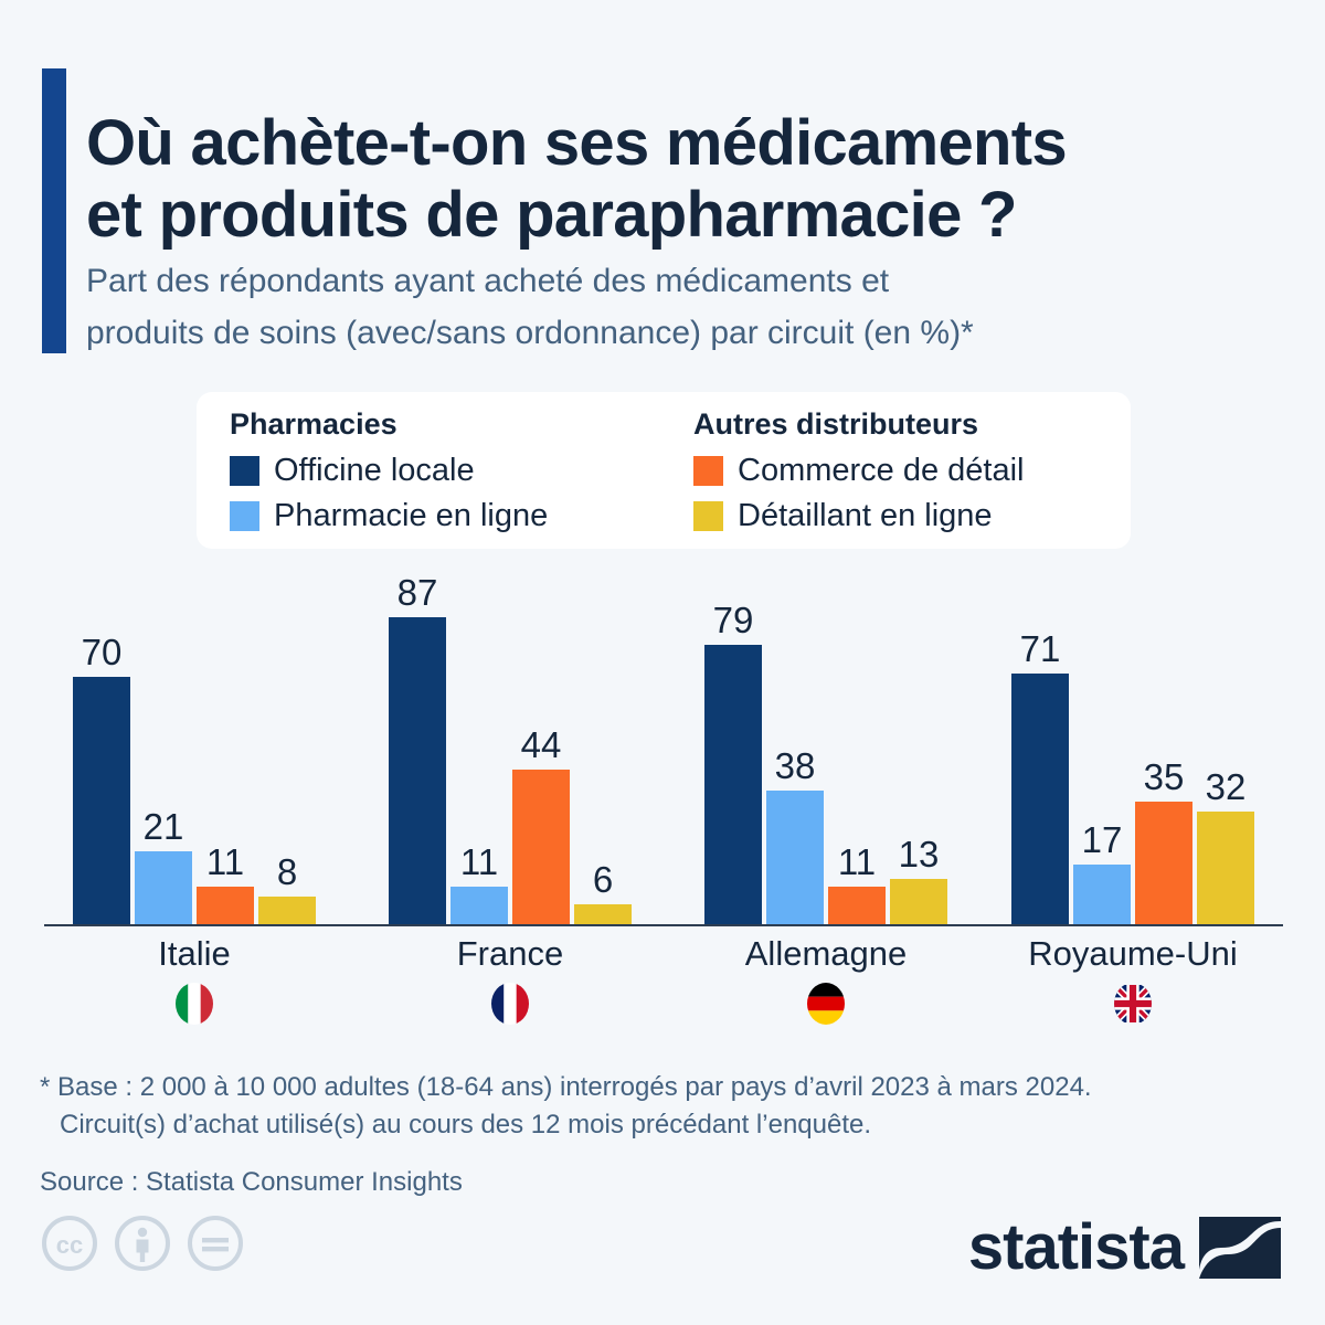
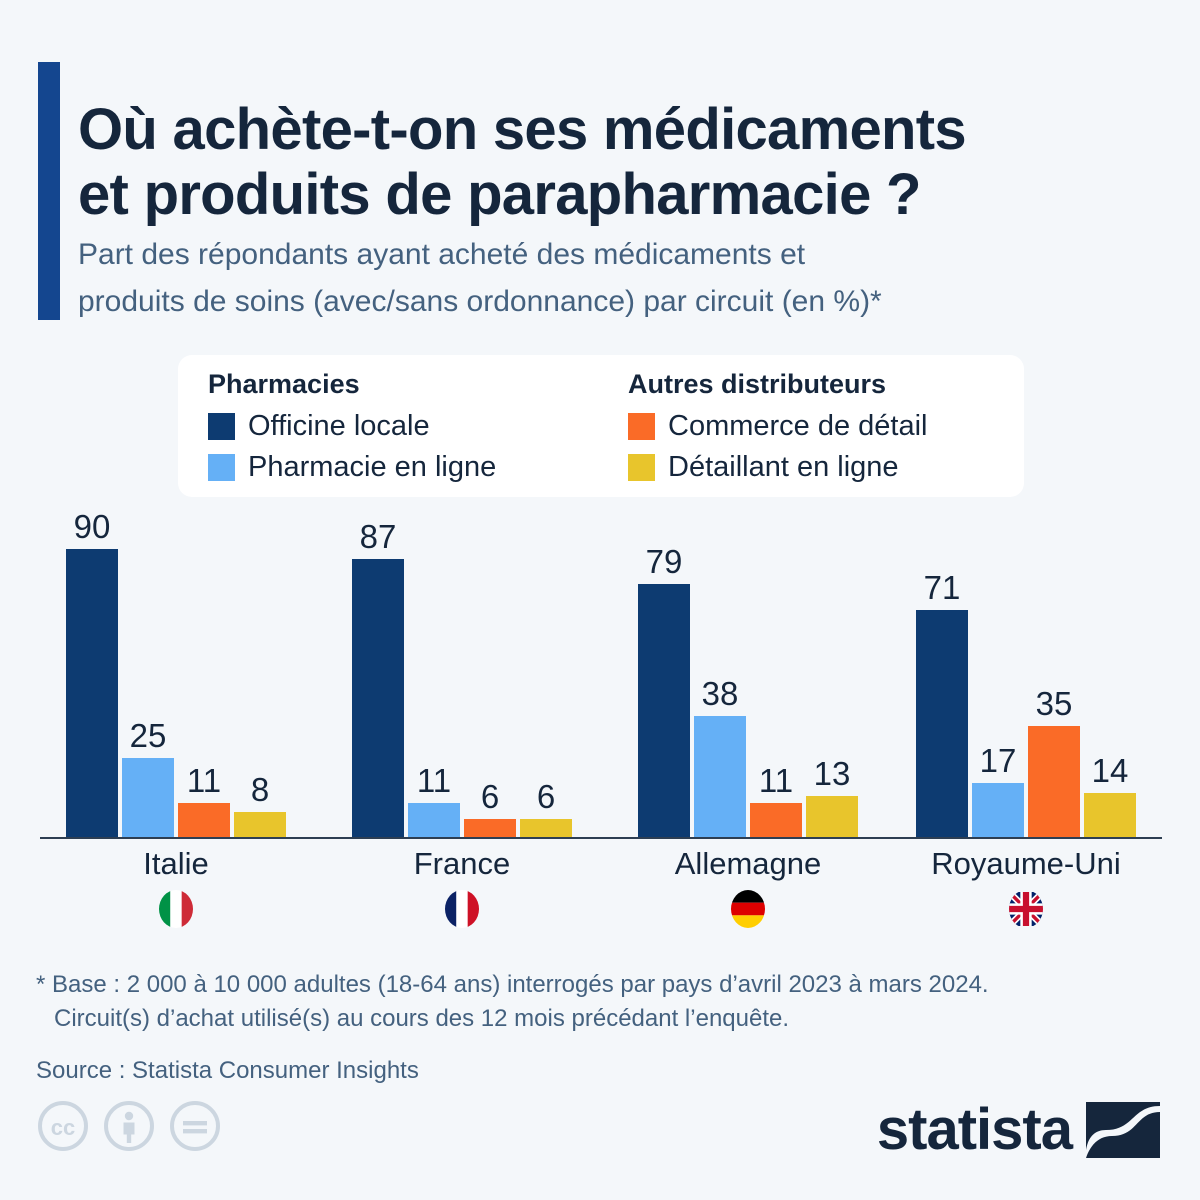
Officine locale/Italie: 70 -> 90
Pharmacie en ligne/Italie: 21 -> 25
Commerce de détail/France: 44 -> 6
Détaillant en ligne/Royaume-Uni: 32 -> 14
